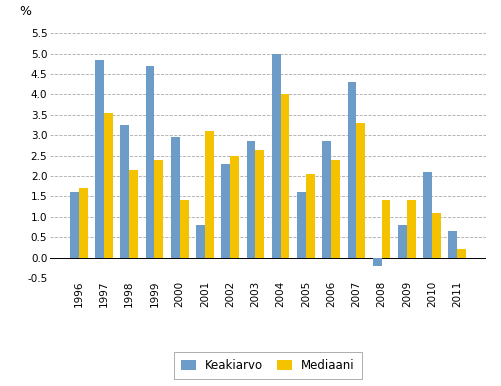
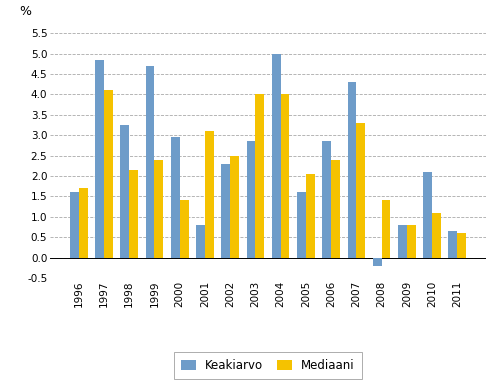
Mediaani/1997: 3.55 -> 4.10
Mediaani/2003: 2.65 -> 4.00
Mediaani/2009: 1.40 -> 0.80
Mediaani/2011: 0.20 -> 0.60
